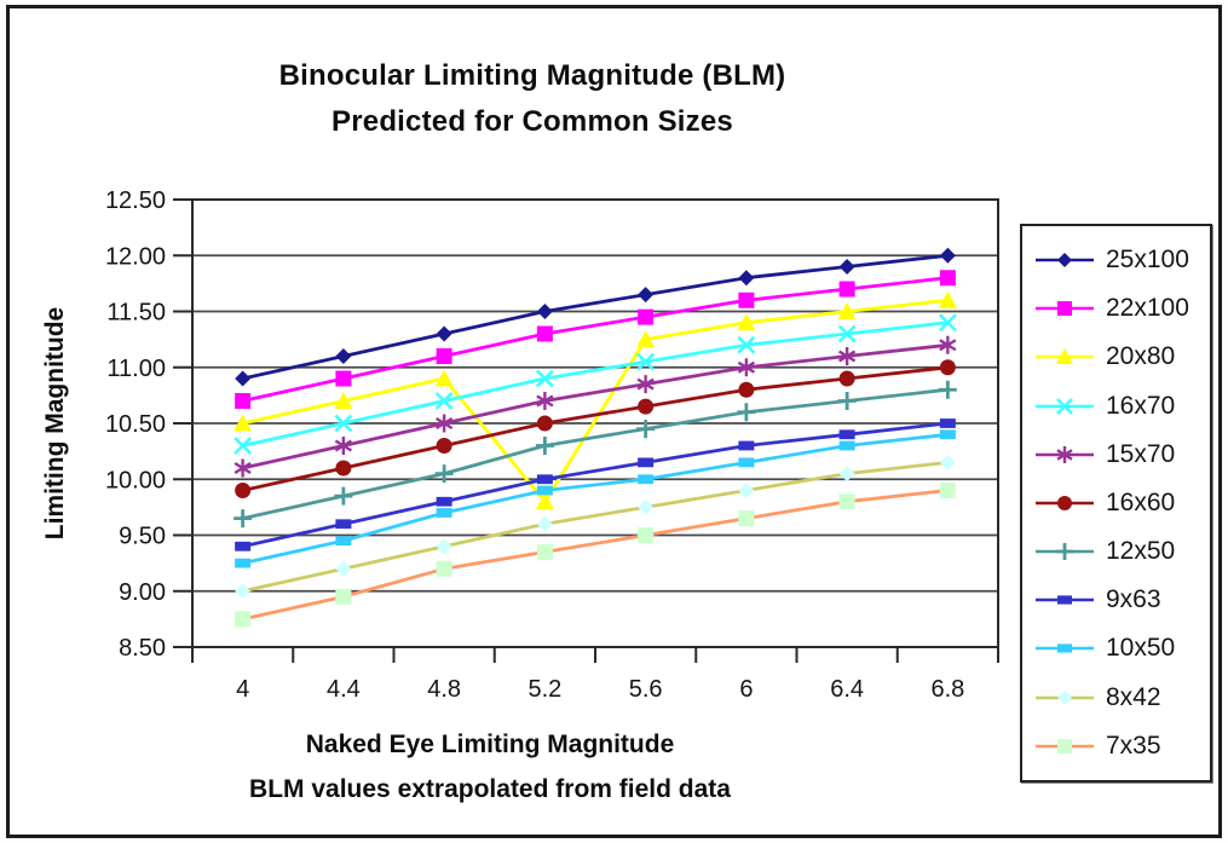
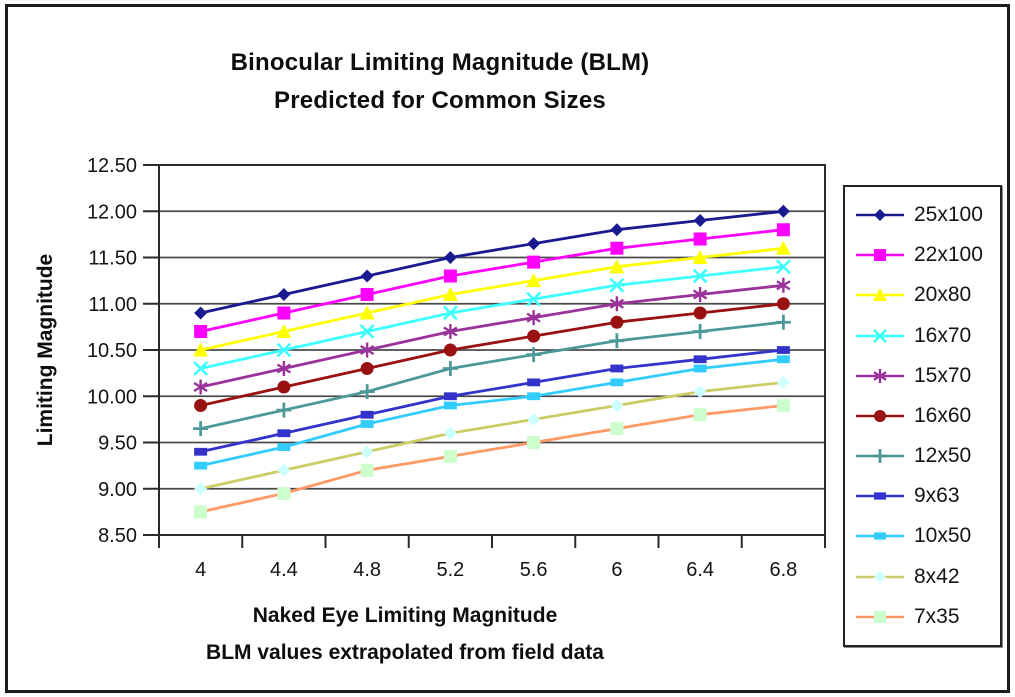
20x80/5.2: 9.8 -> 11.1
